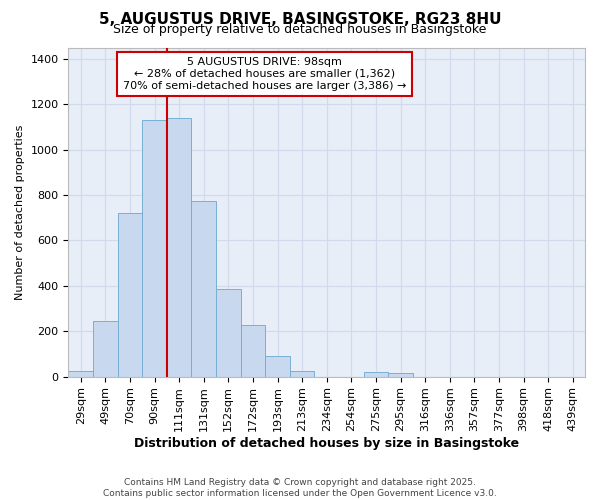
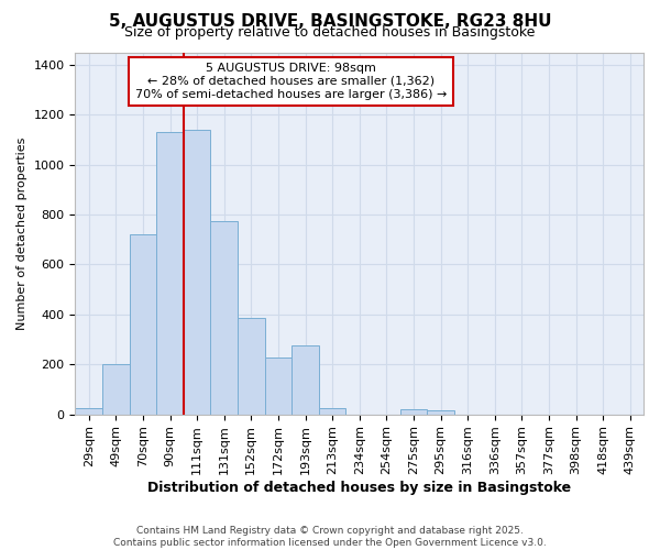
49sqm: 245 -> 200
193sqm: 90 -> 275
